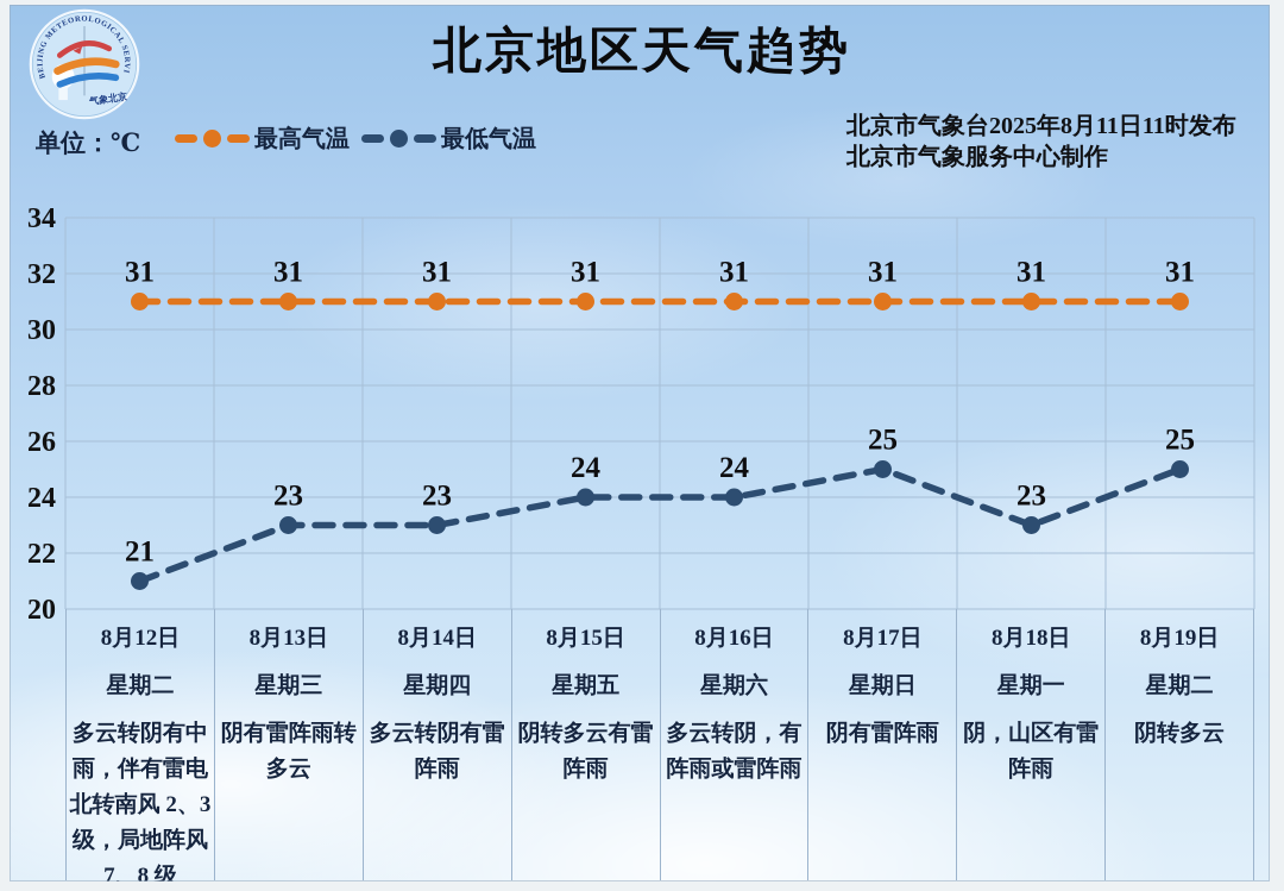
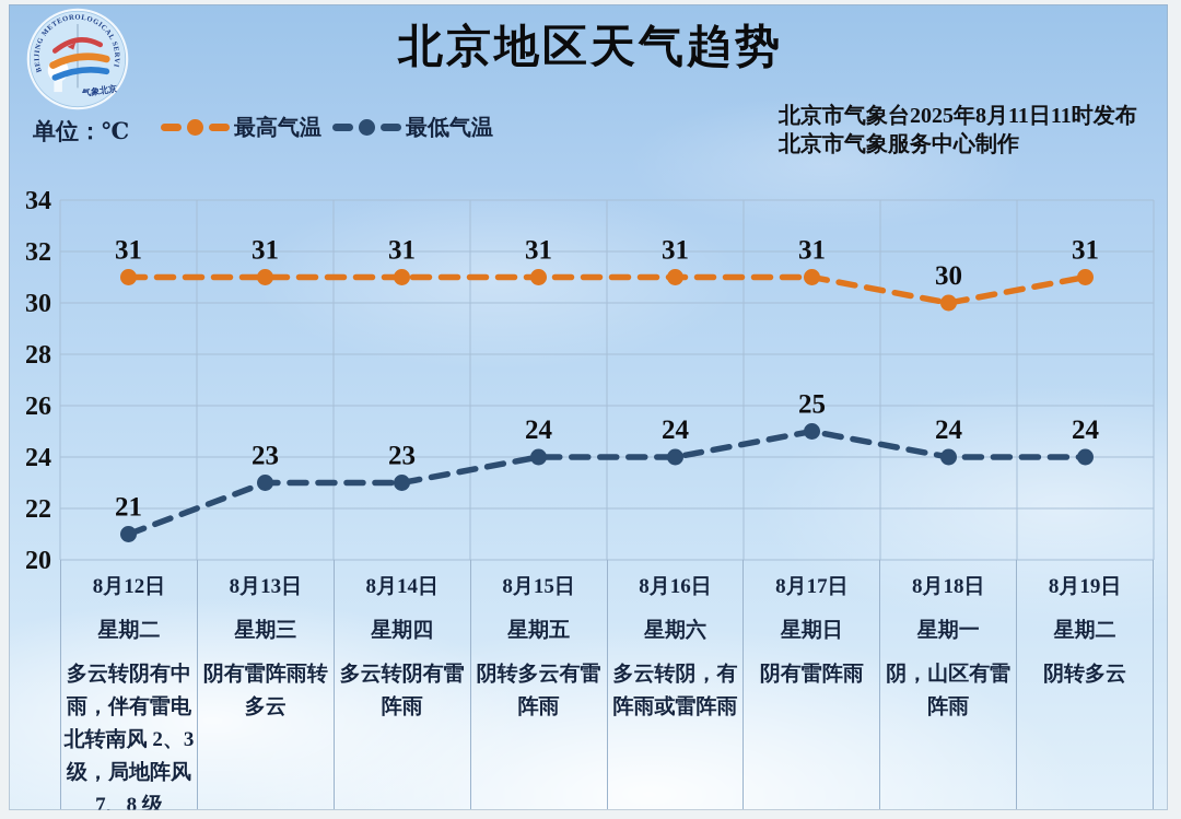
最高气温/8月18日: 31 -> 30
最低气温/8月18日: 23 -> 24
最低气温/8月19日: 25 -> 24
